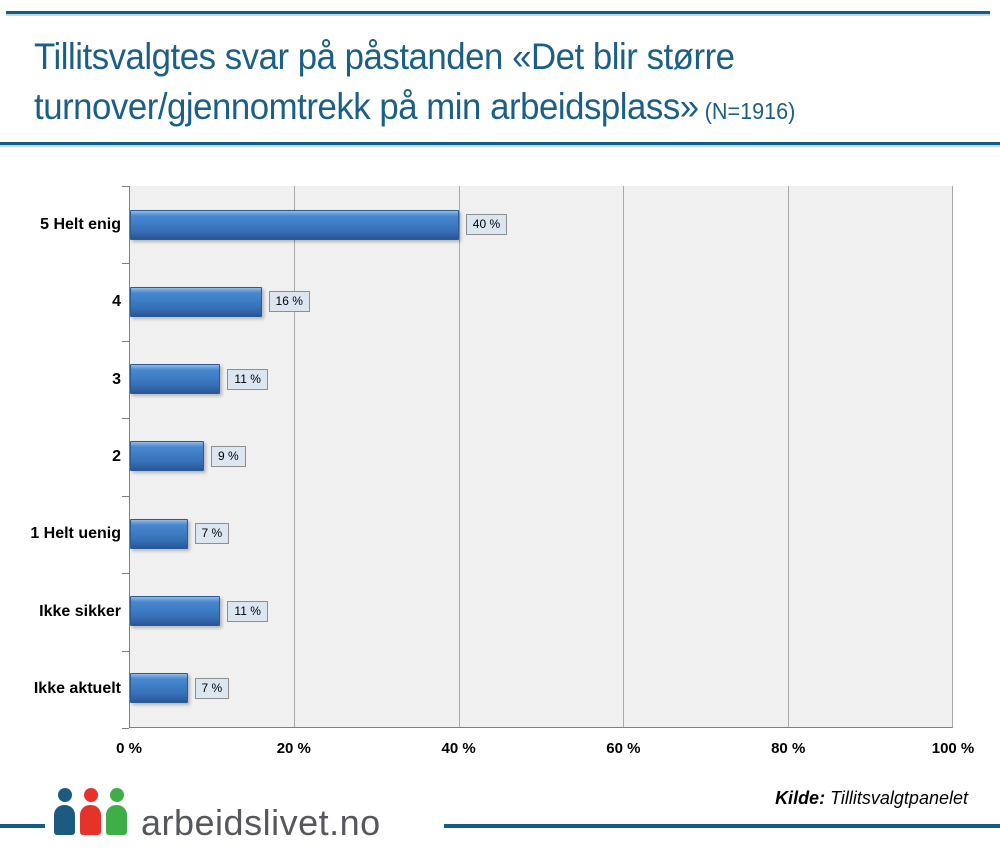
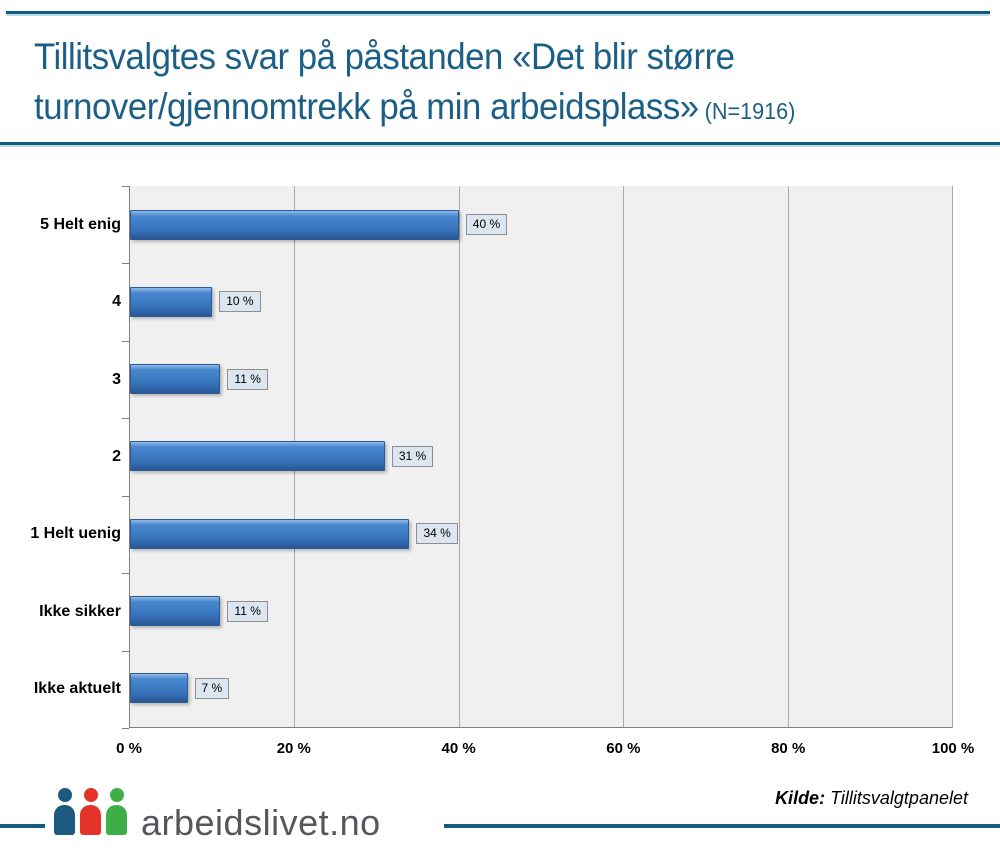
4: 16 -> 10
2: 9 -> 31
1 Helt uenig: 7 -> 34
